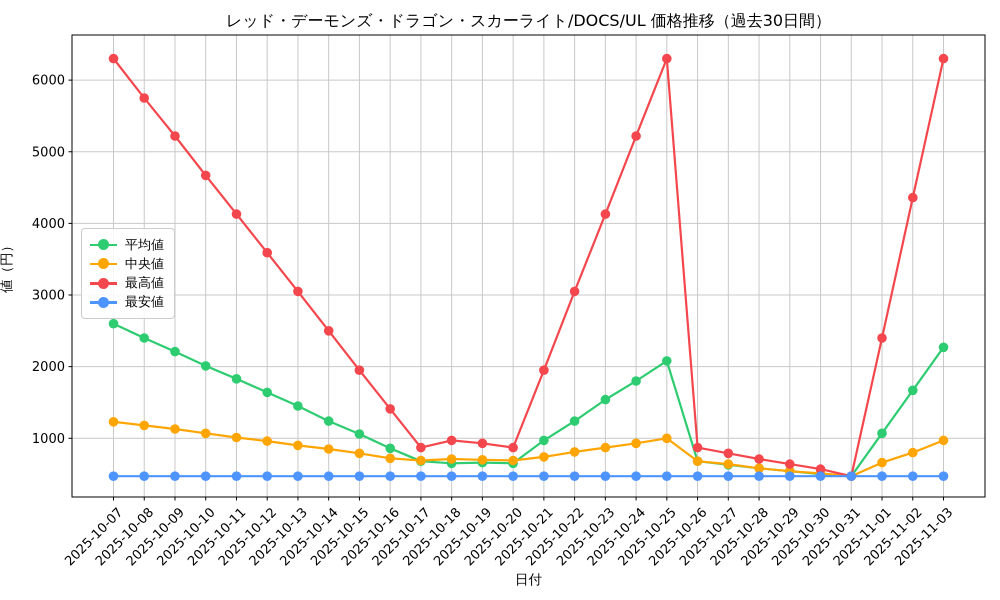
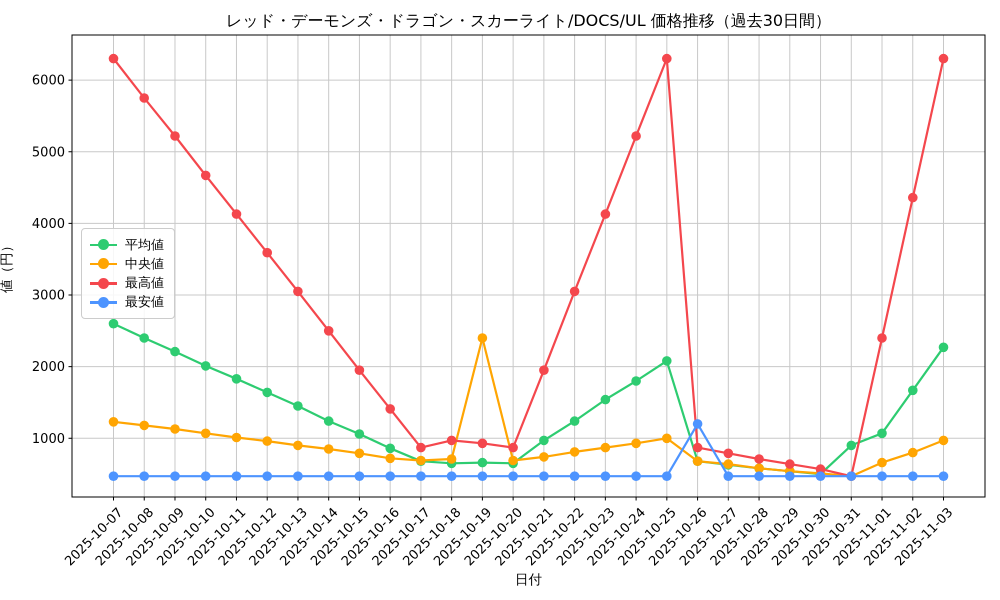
中央値/2025-10-19: 700 -> 2400
最安値/2025-10-26: 500 -> 1200
平均値/2025-10-31: 500 -> 900
